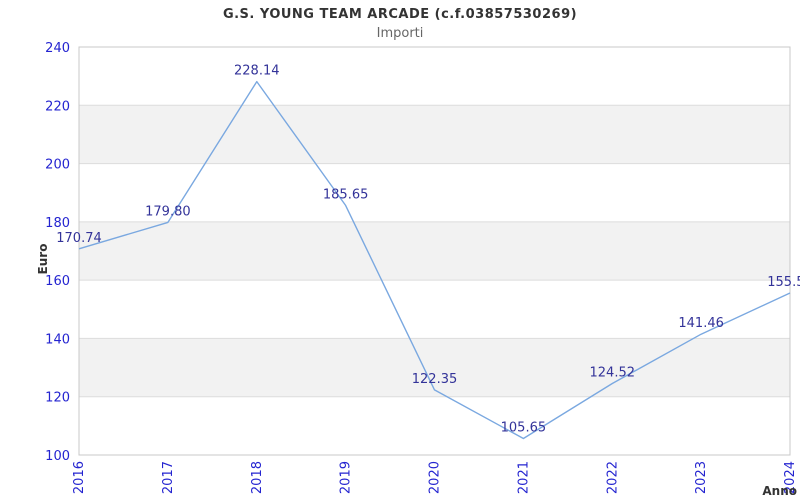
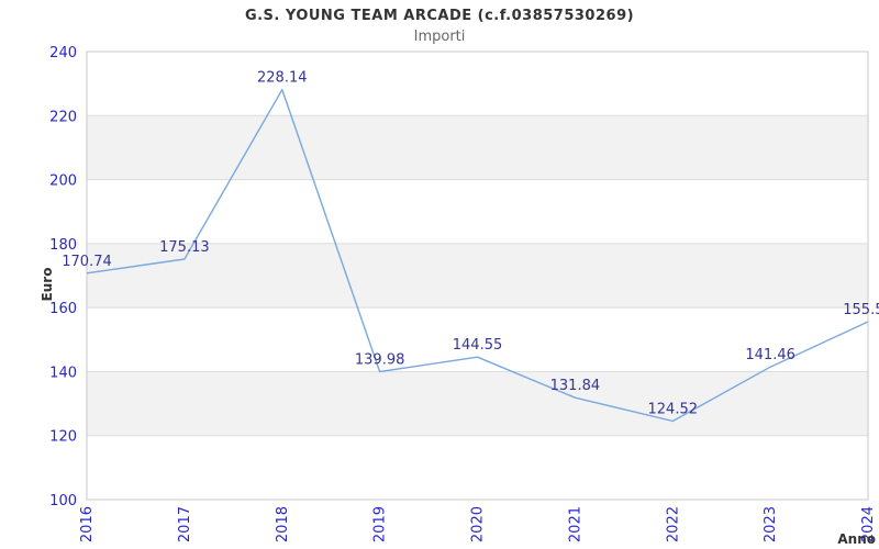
2017: 179.80 -> 175.13
2019: 185.65 -> 139.98
2020: 122.35 -> 144.55
2021: 105.65 -> 131.84
